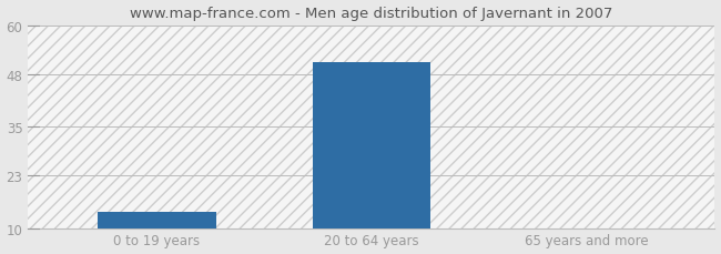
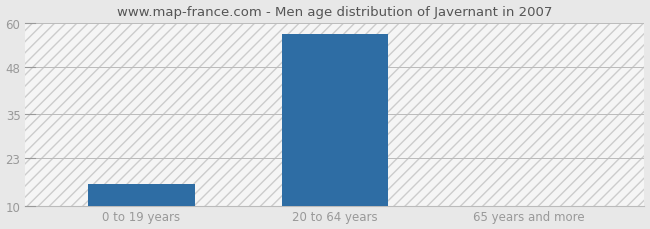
0 to 19 years: 14 -> 16
20 to 64 years: 51 -> 57
